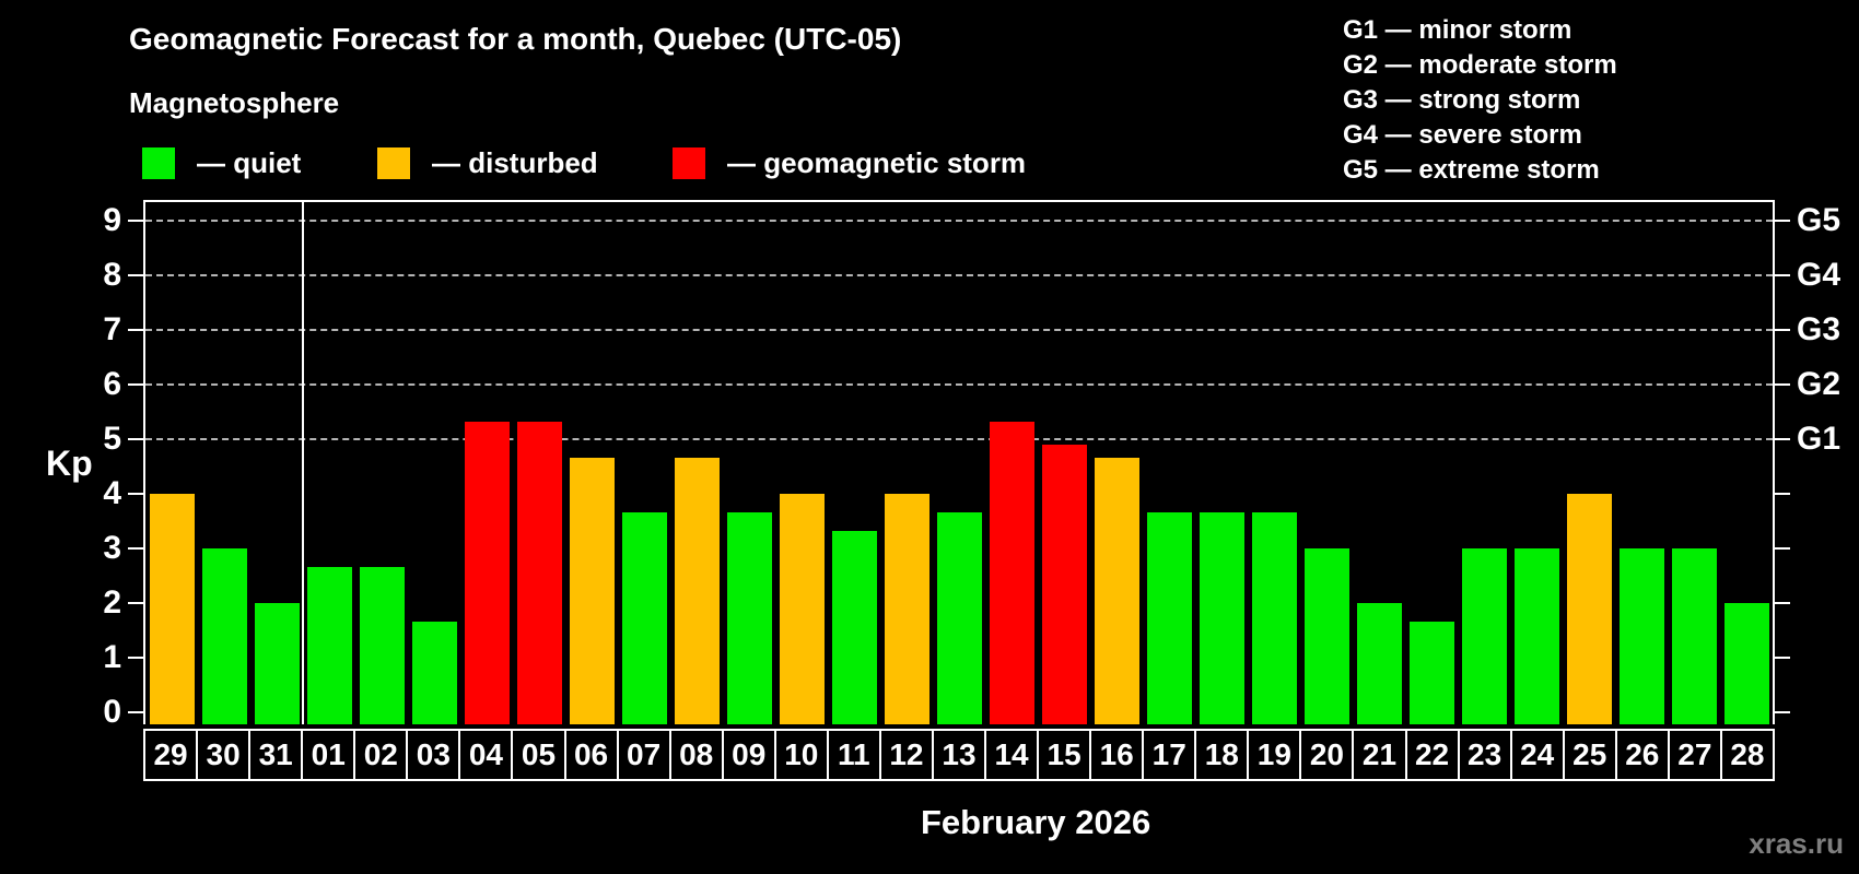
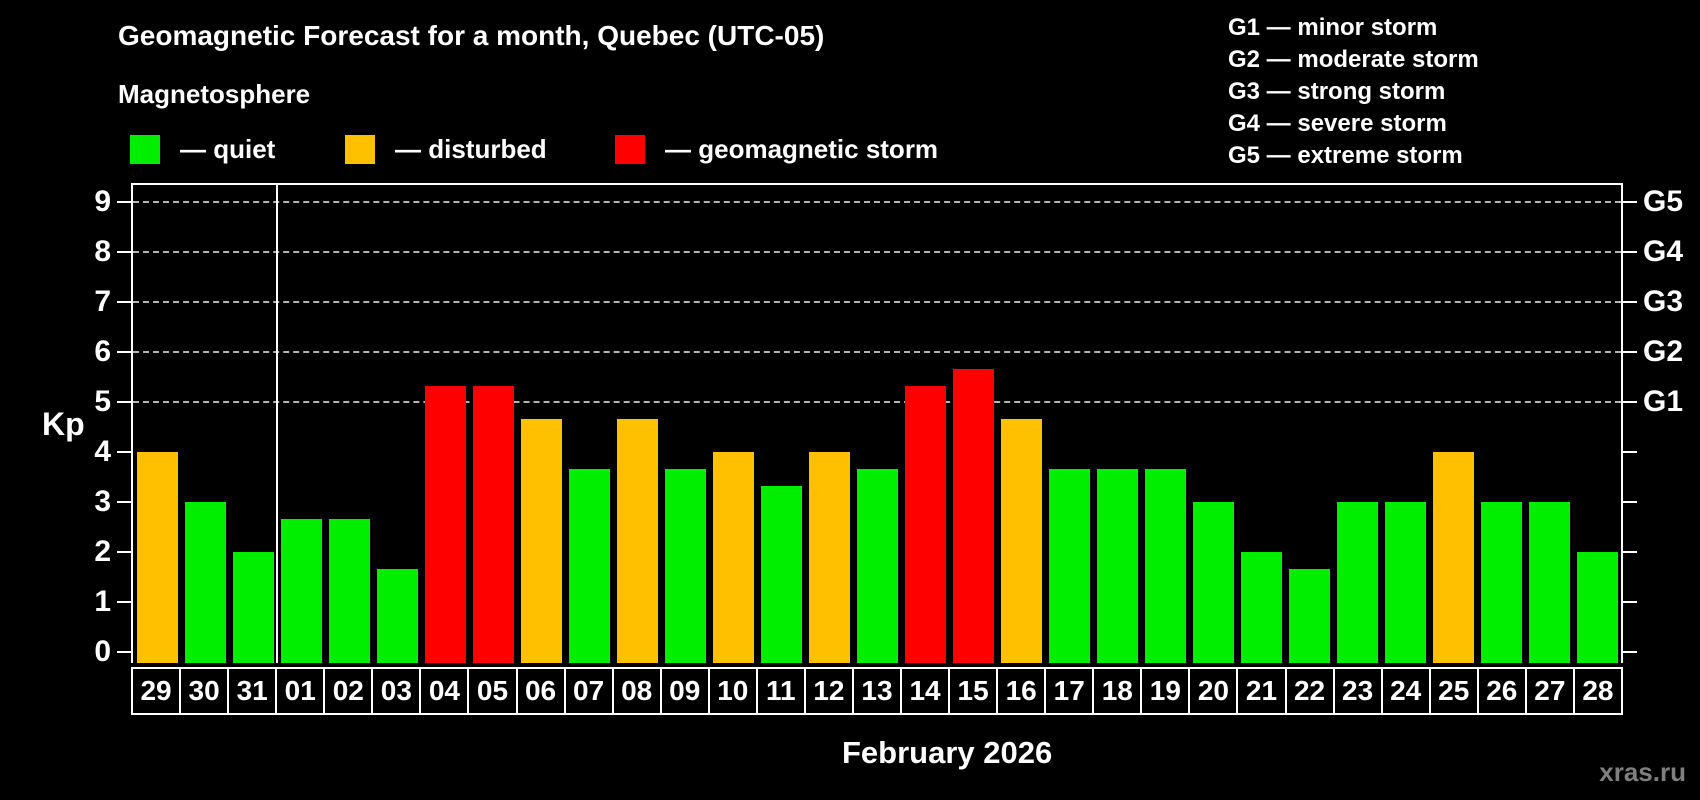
15: 4.9 -> 5.7
